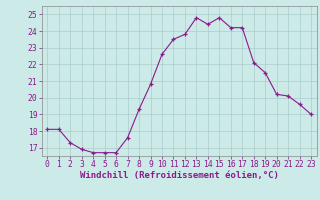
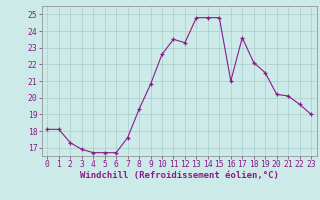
12: 23.8 -> 23.3
14: 24.4 -> 24.8
16: 24.2 -> 21.0
17: 24.2 -> 23.6
